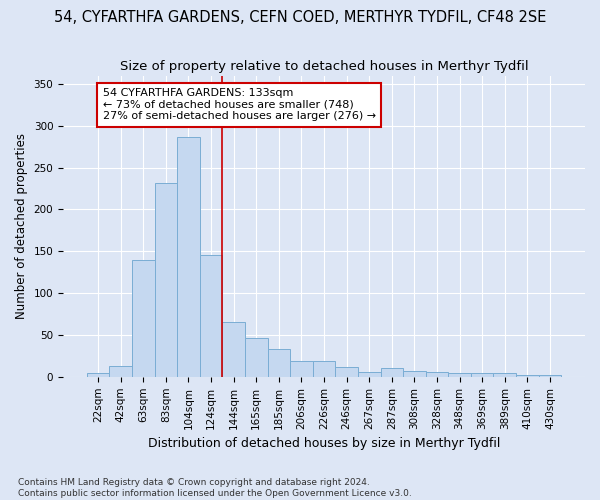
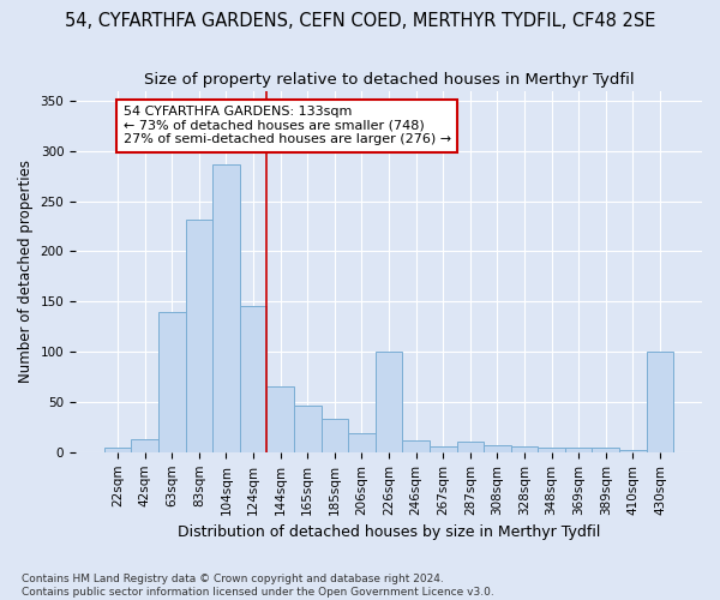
226sqm: 19 -> 100
430sqm: 2 -> 100
